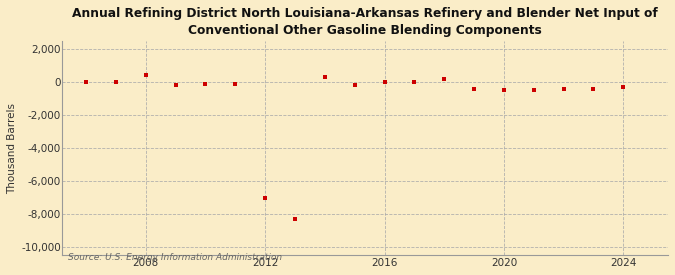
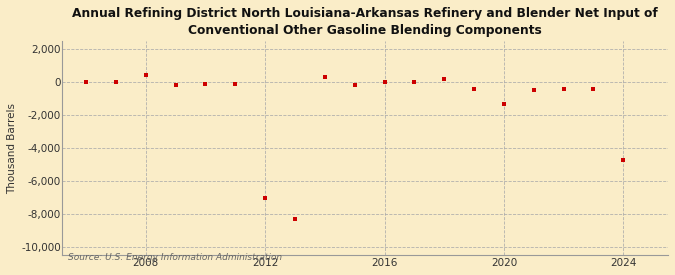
2020: -500 -> -1,300
2024: -300 -> -4,700
